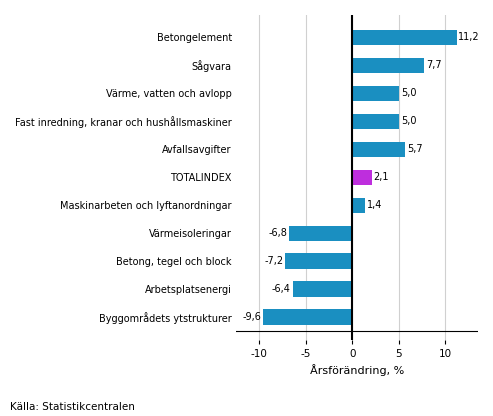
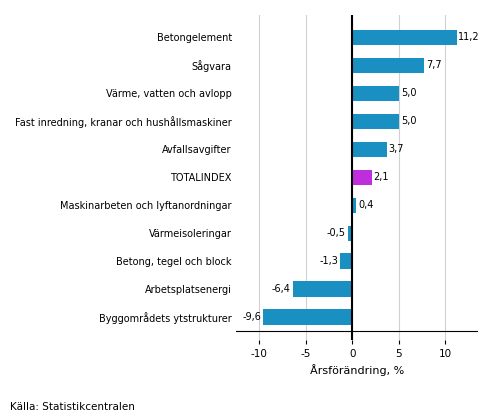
Avfallsavgifter: 5,7 -> 3,7
Maskinarbeten och lyftanordningar: 1,4 -> 0,4
Värmeisoleringar: -6,8 -> -0,5
Betong, tegel och block: -7,2 -> -1,3
